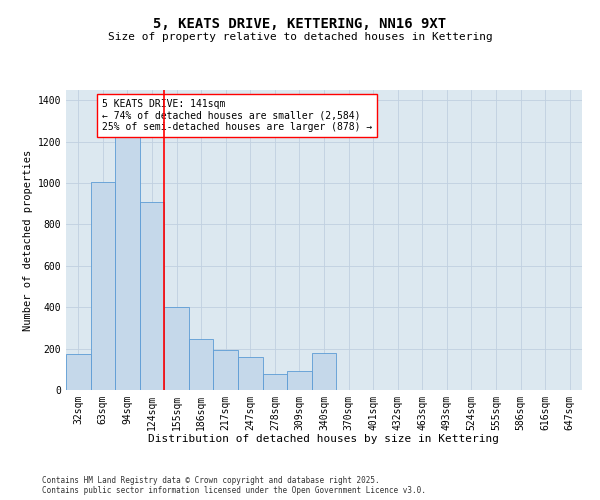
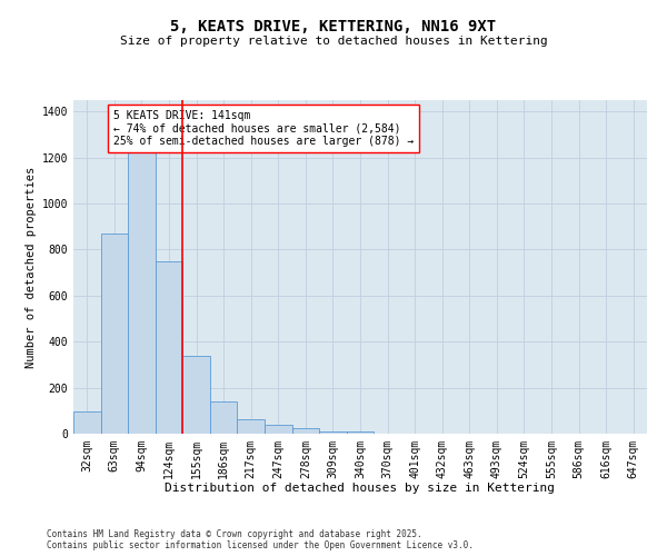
32sqm: 175 -> 97
63sqm: 1005 -> 868
124sqm: 910 -> 750
155sqm: 400 -> 340
186sqm: 245 -> 140
217sqm: 195 -> 62
247sqm: 160 -> 37
278sqm: 75 -> 22
309sqm: 90 -> 12
340sqm: 180 -> 8
